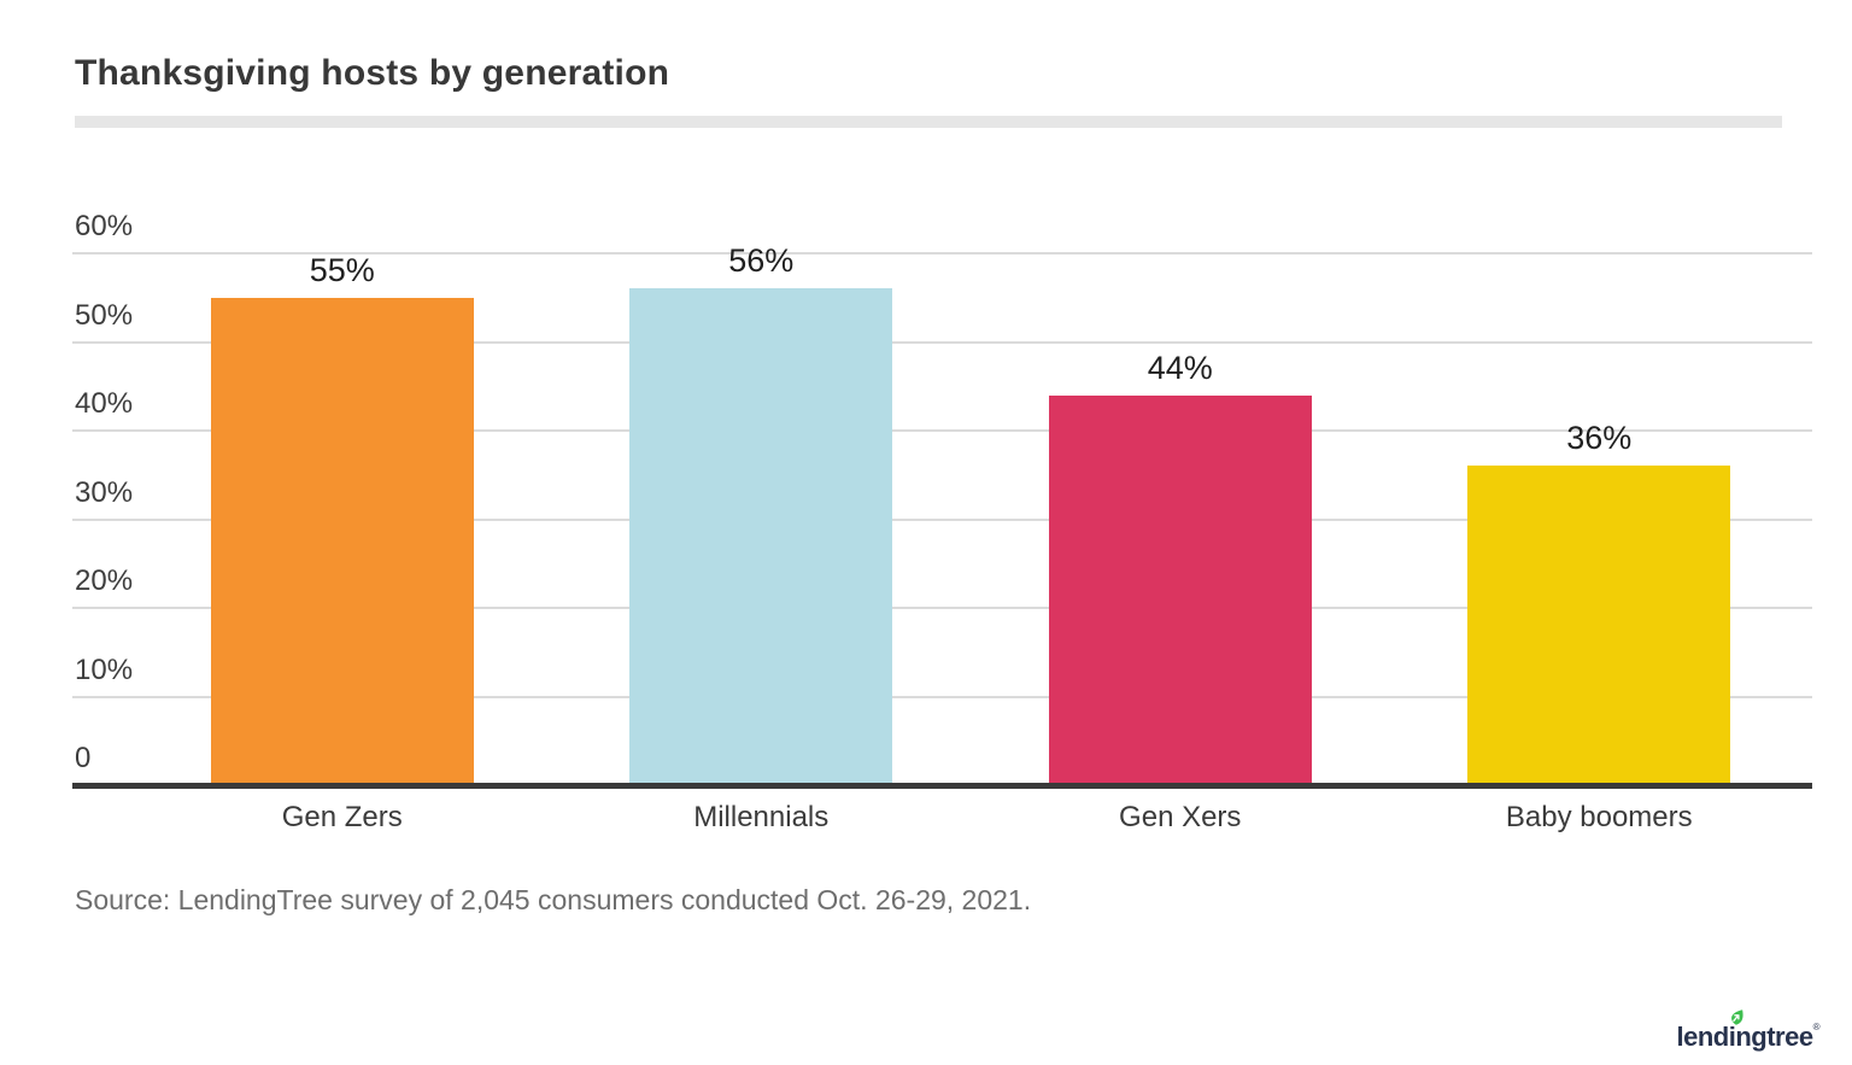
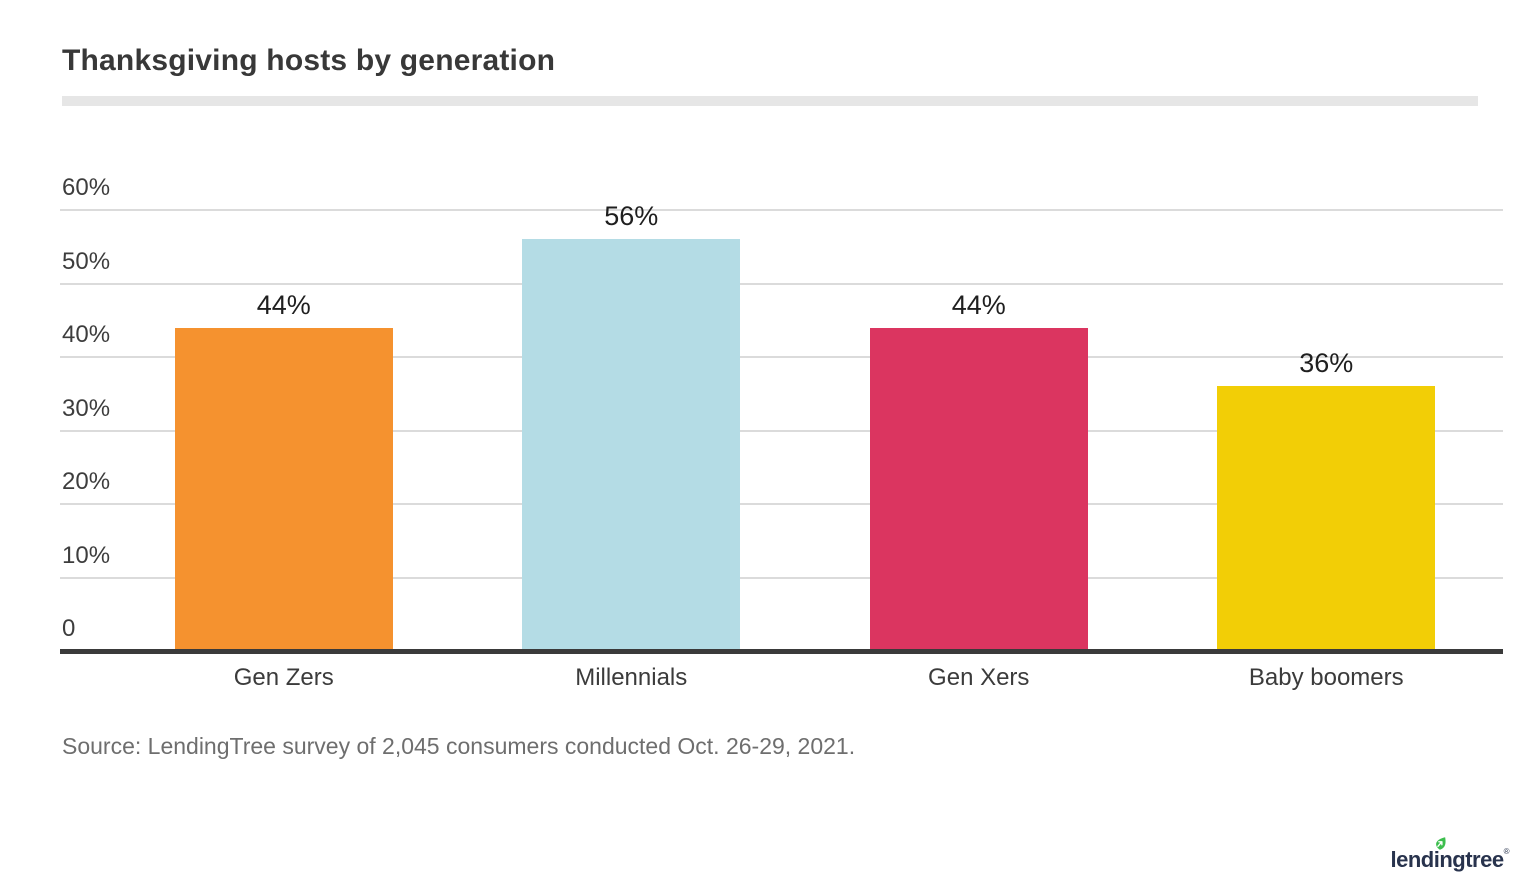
Gen Zers: 55% -> 44%
